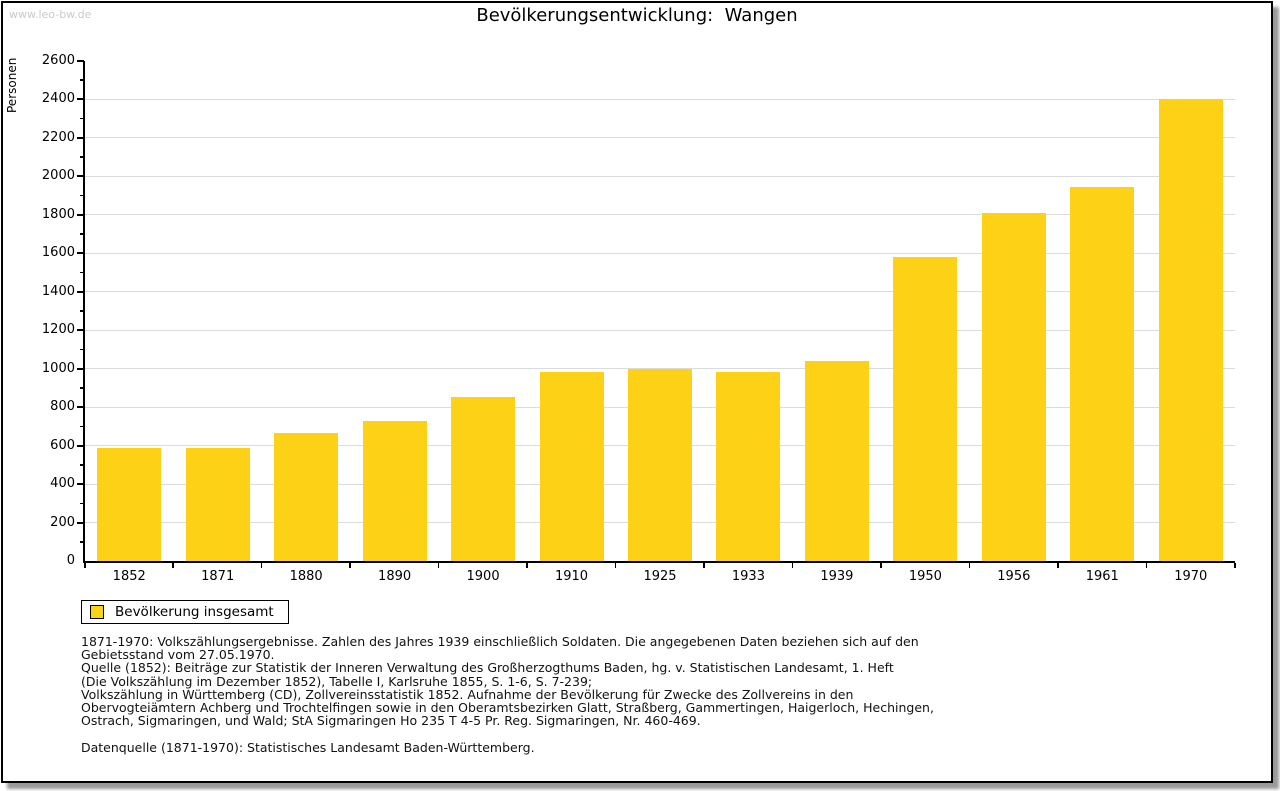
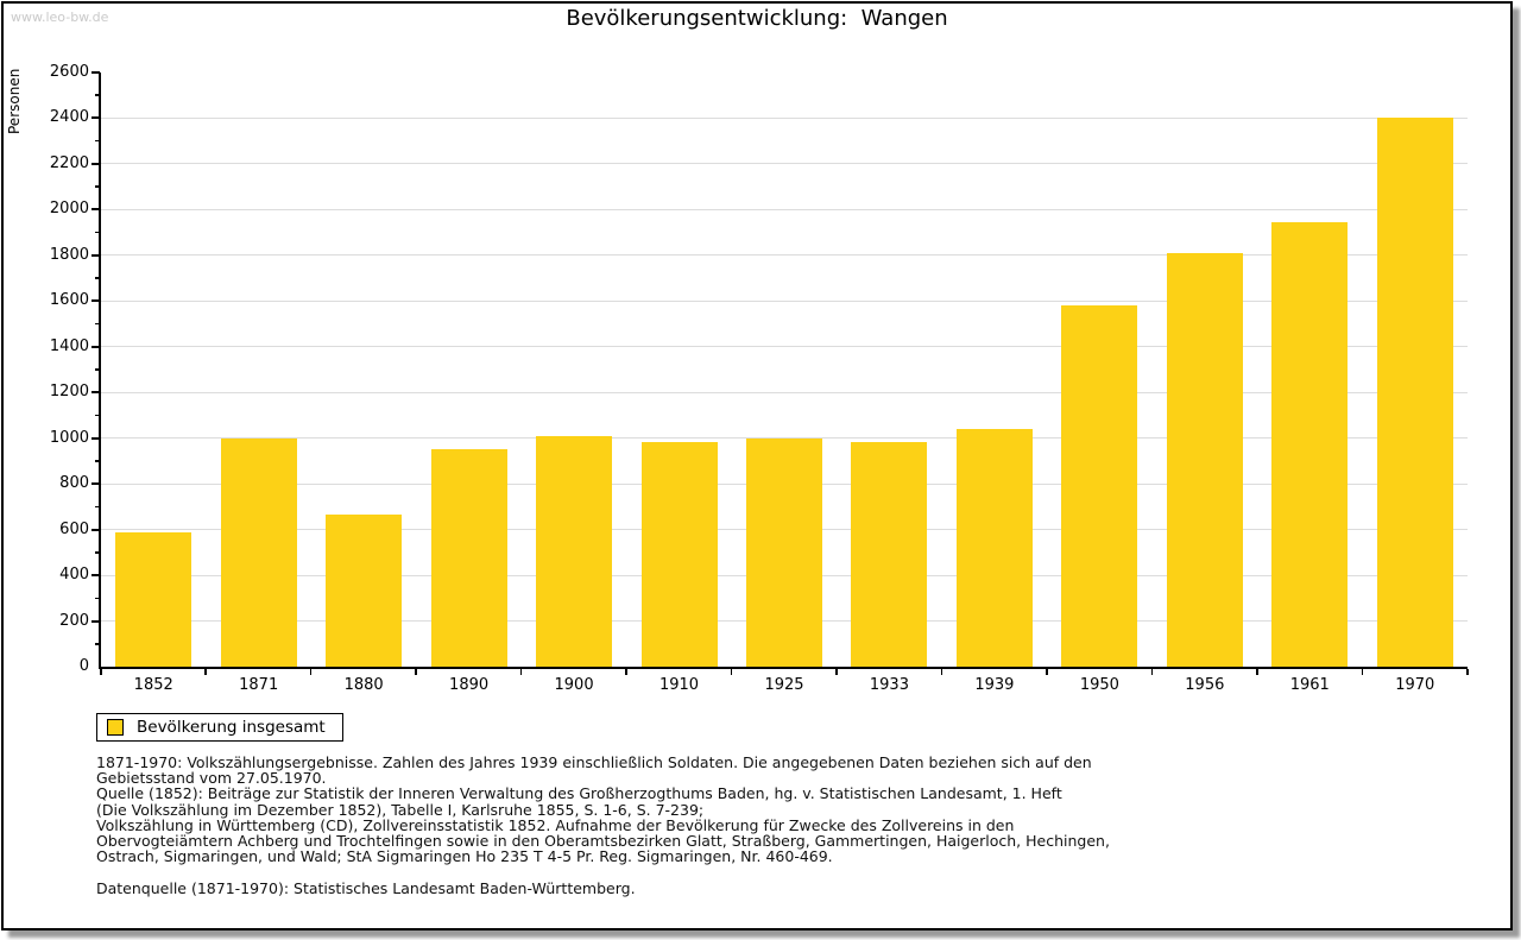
1871: 590 -> 1000
1890: 730 -> 950
1900: 860 -> 1010
